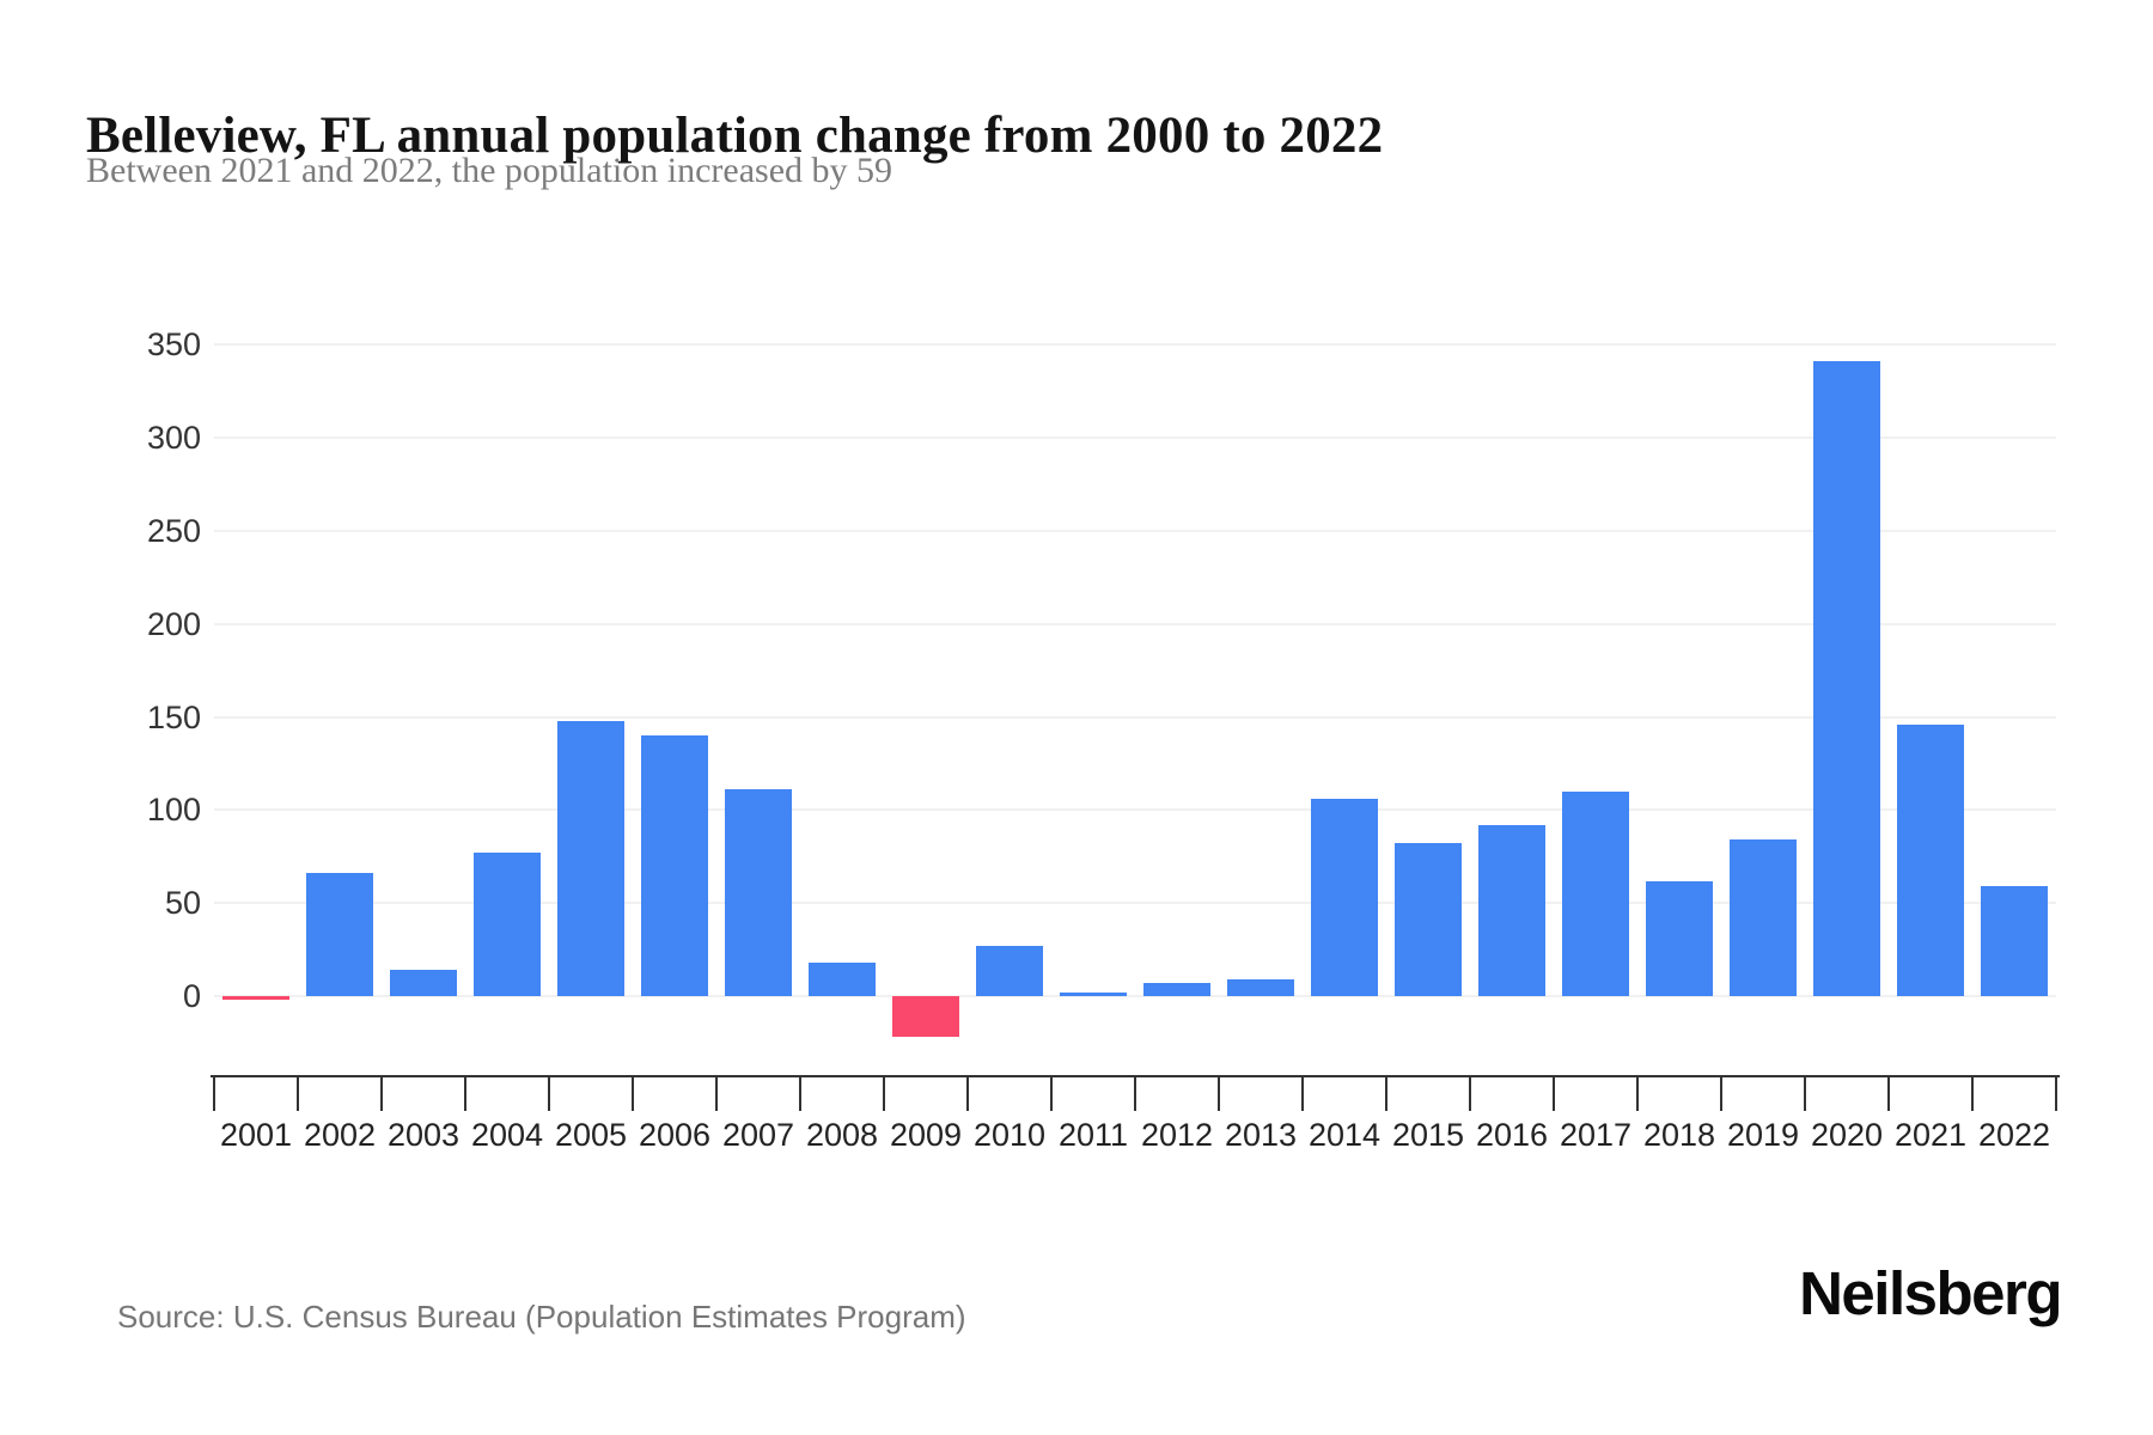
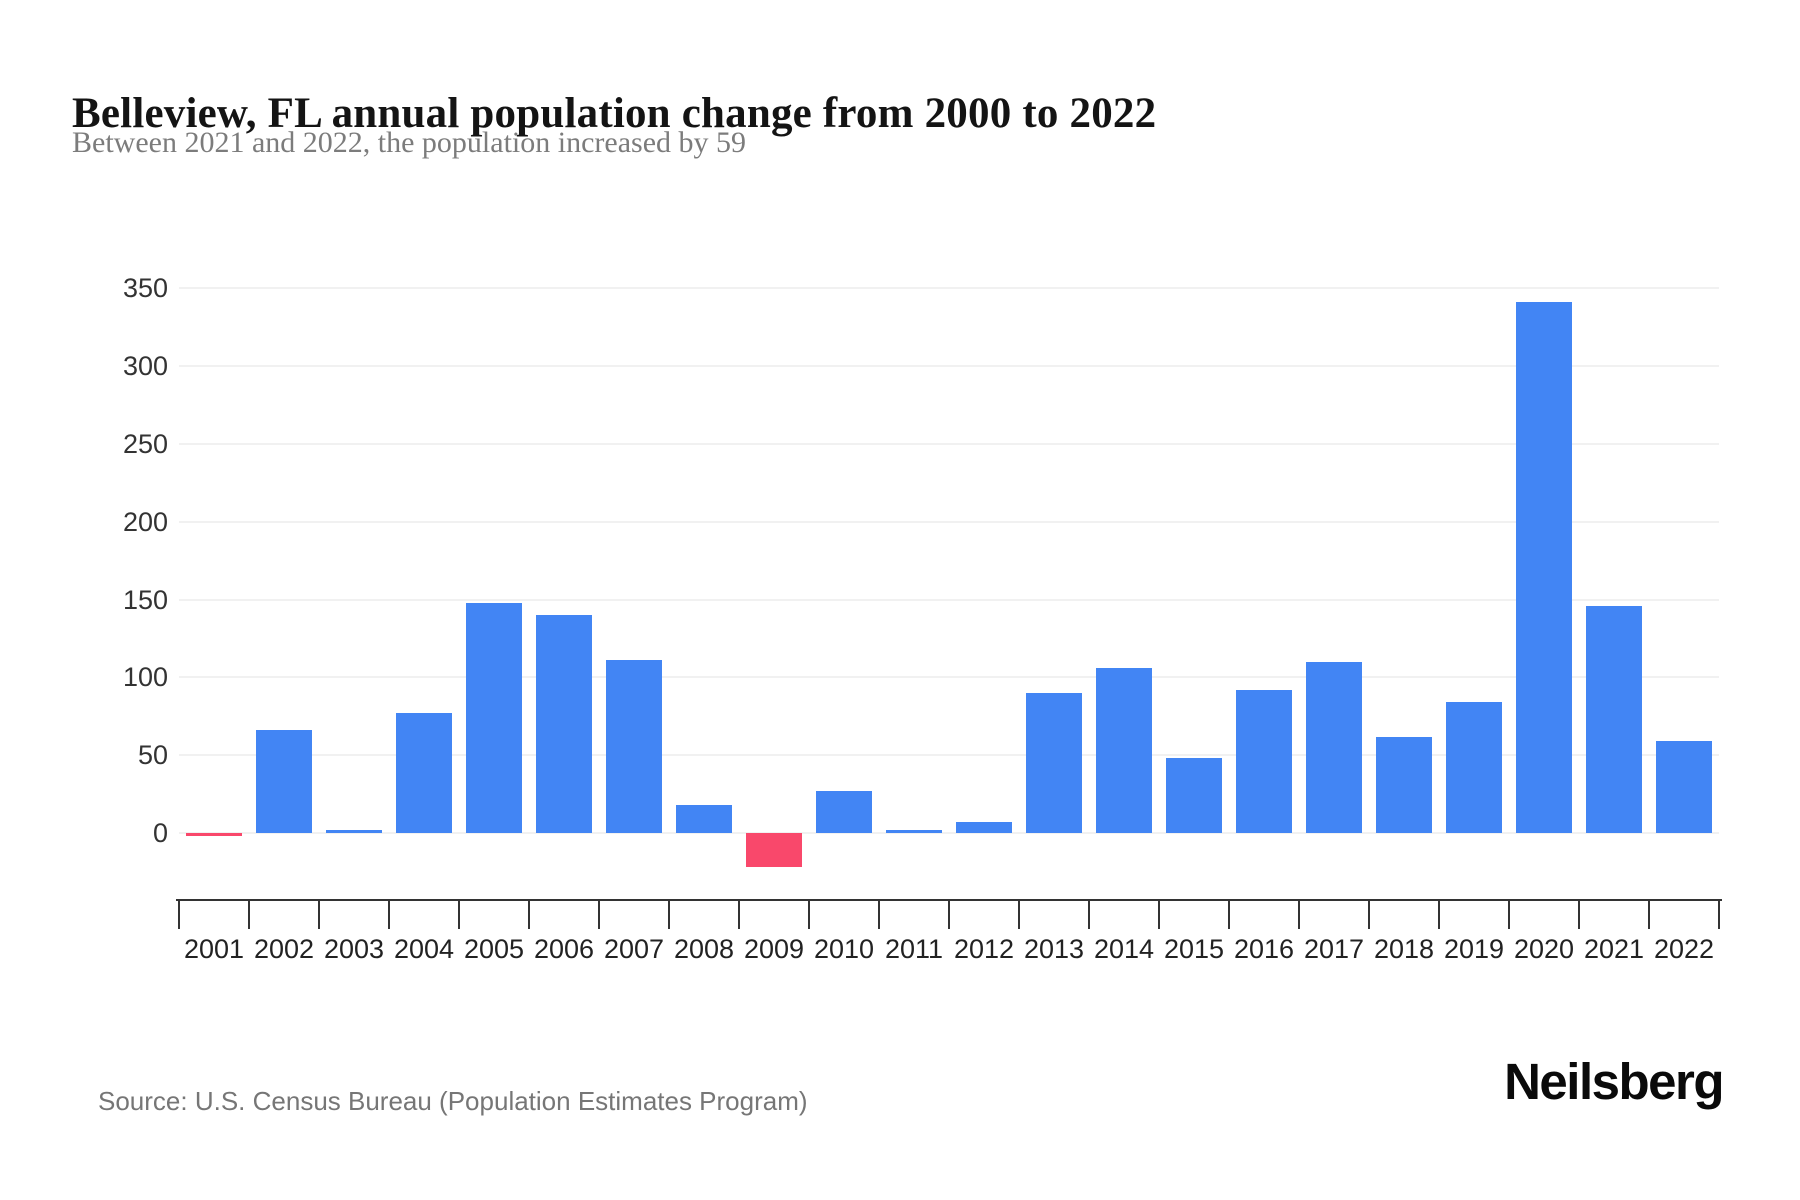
2003: 14 -> 1
2013: 9 -> 90
2015: 82 -> 48
